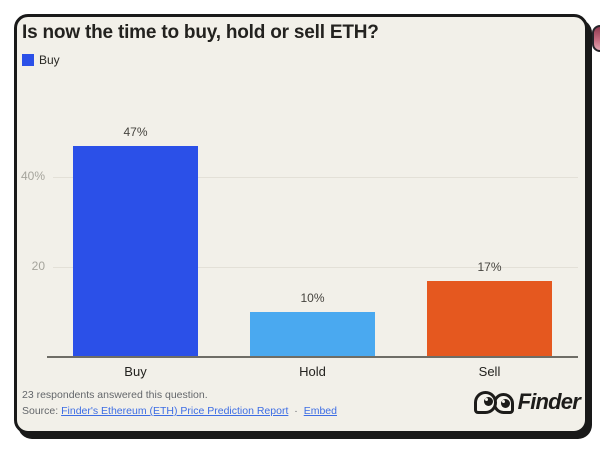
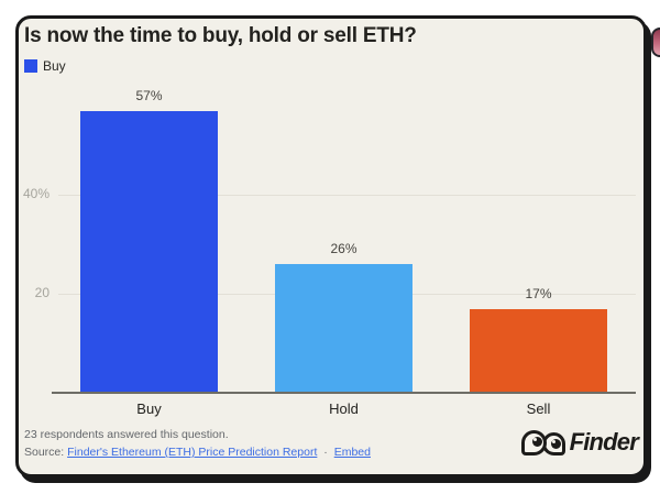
Buy: 47% -> 57%
Hold: 10% -> 26%
